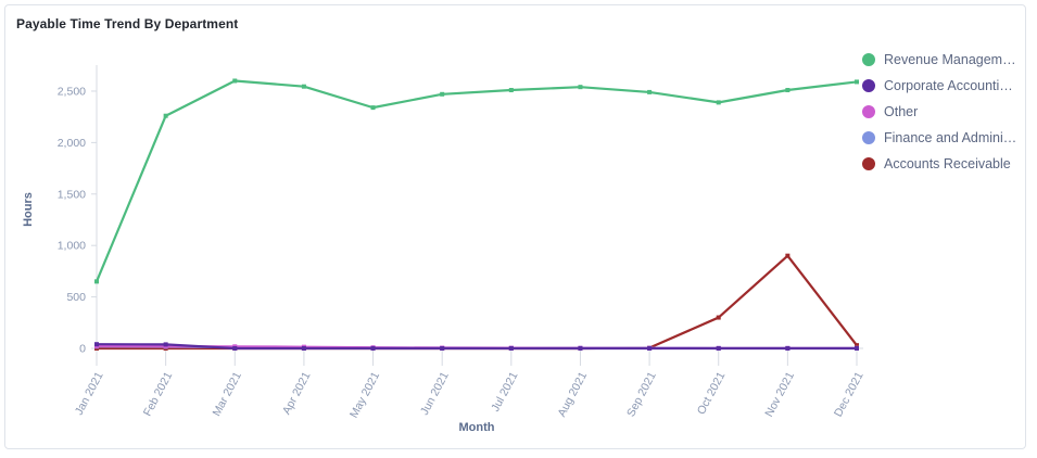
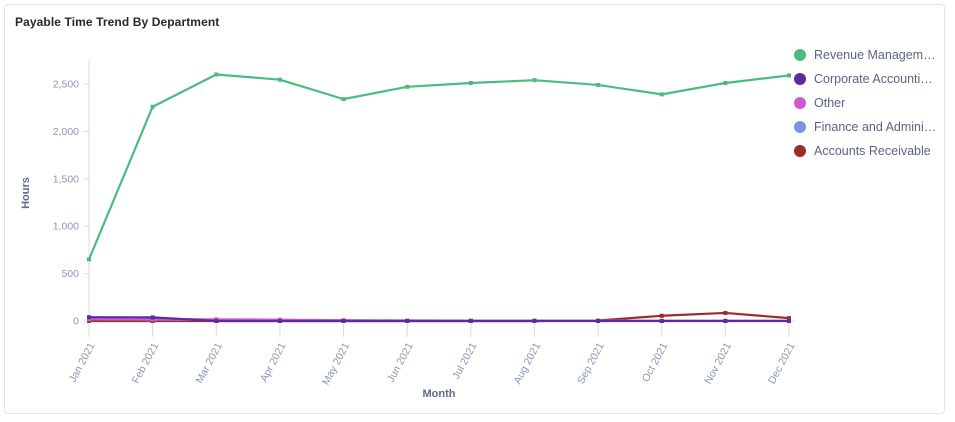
Accounts Receivable/Oct 2021: 300 -> 100
Accounts Receivable/Nov 2021: 900 -> 100
